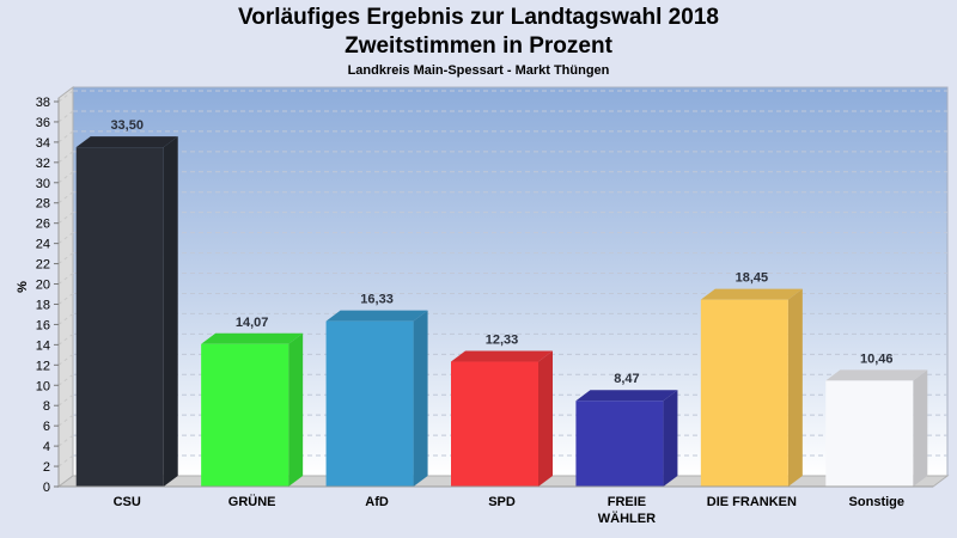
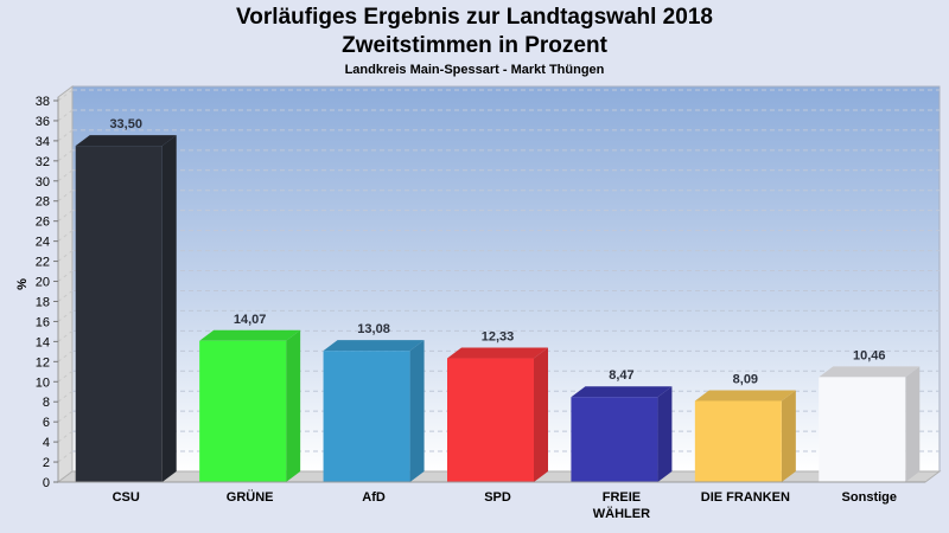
AfD: 16,33 -> 13,08
DIE FRANKEN: 18,45 -> 8,09
